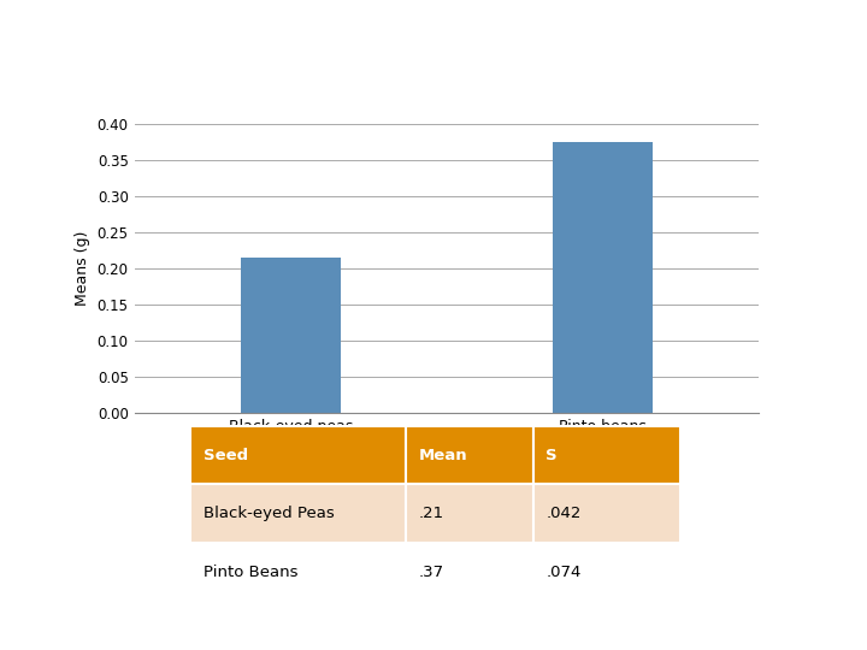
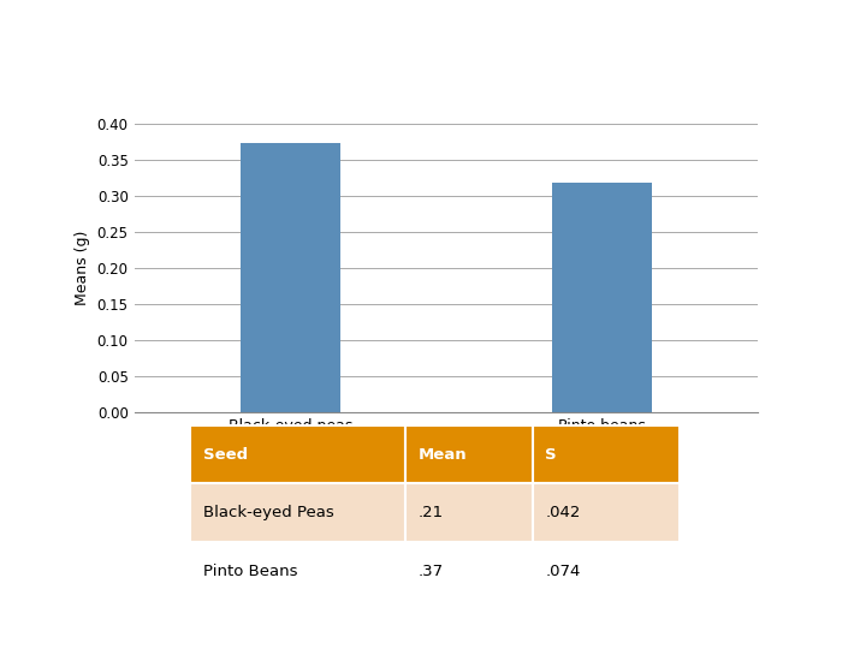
Black-eyed peas: 0.215 -> 0.372
Pinto beans: 0.375 -> 0.318
